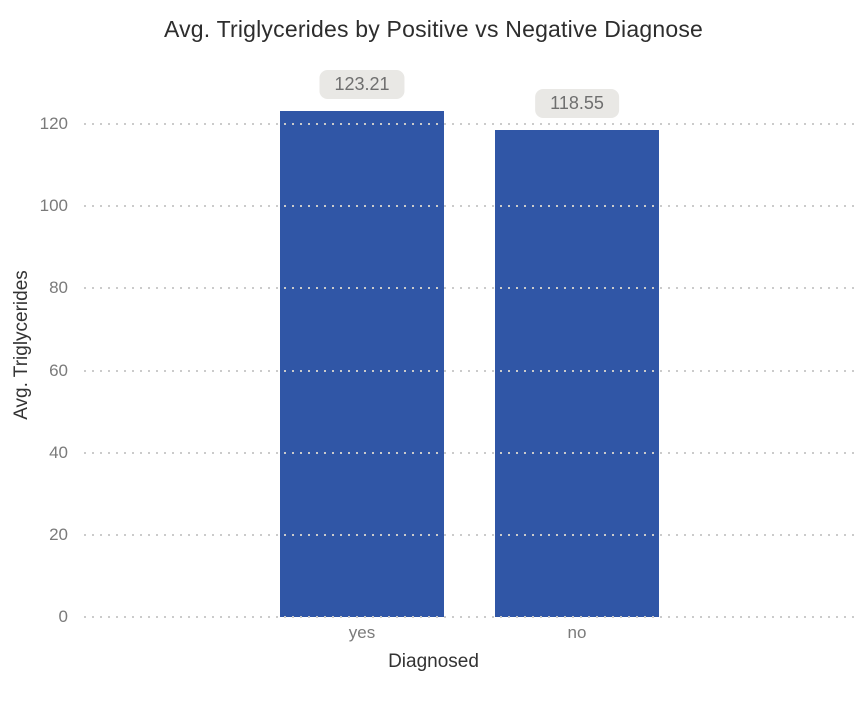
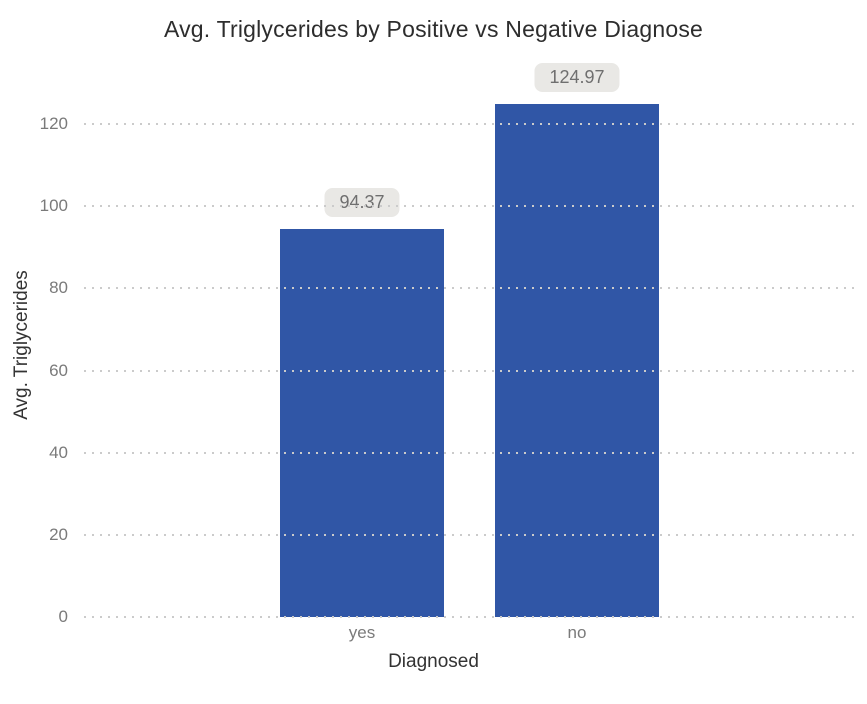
yes: 123.21 -> 94.37
no: 118.55 -> 124.97
